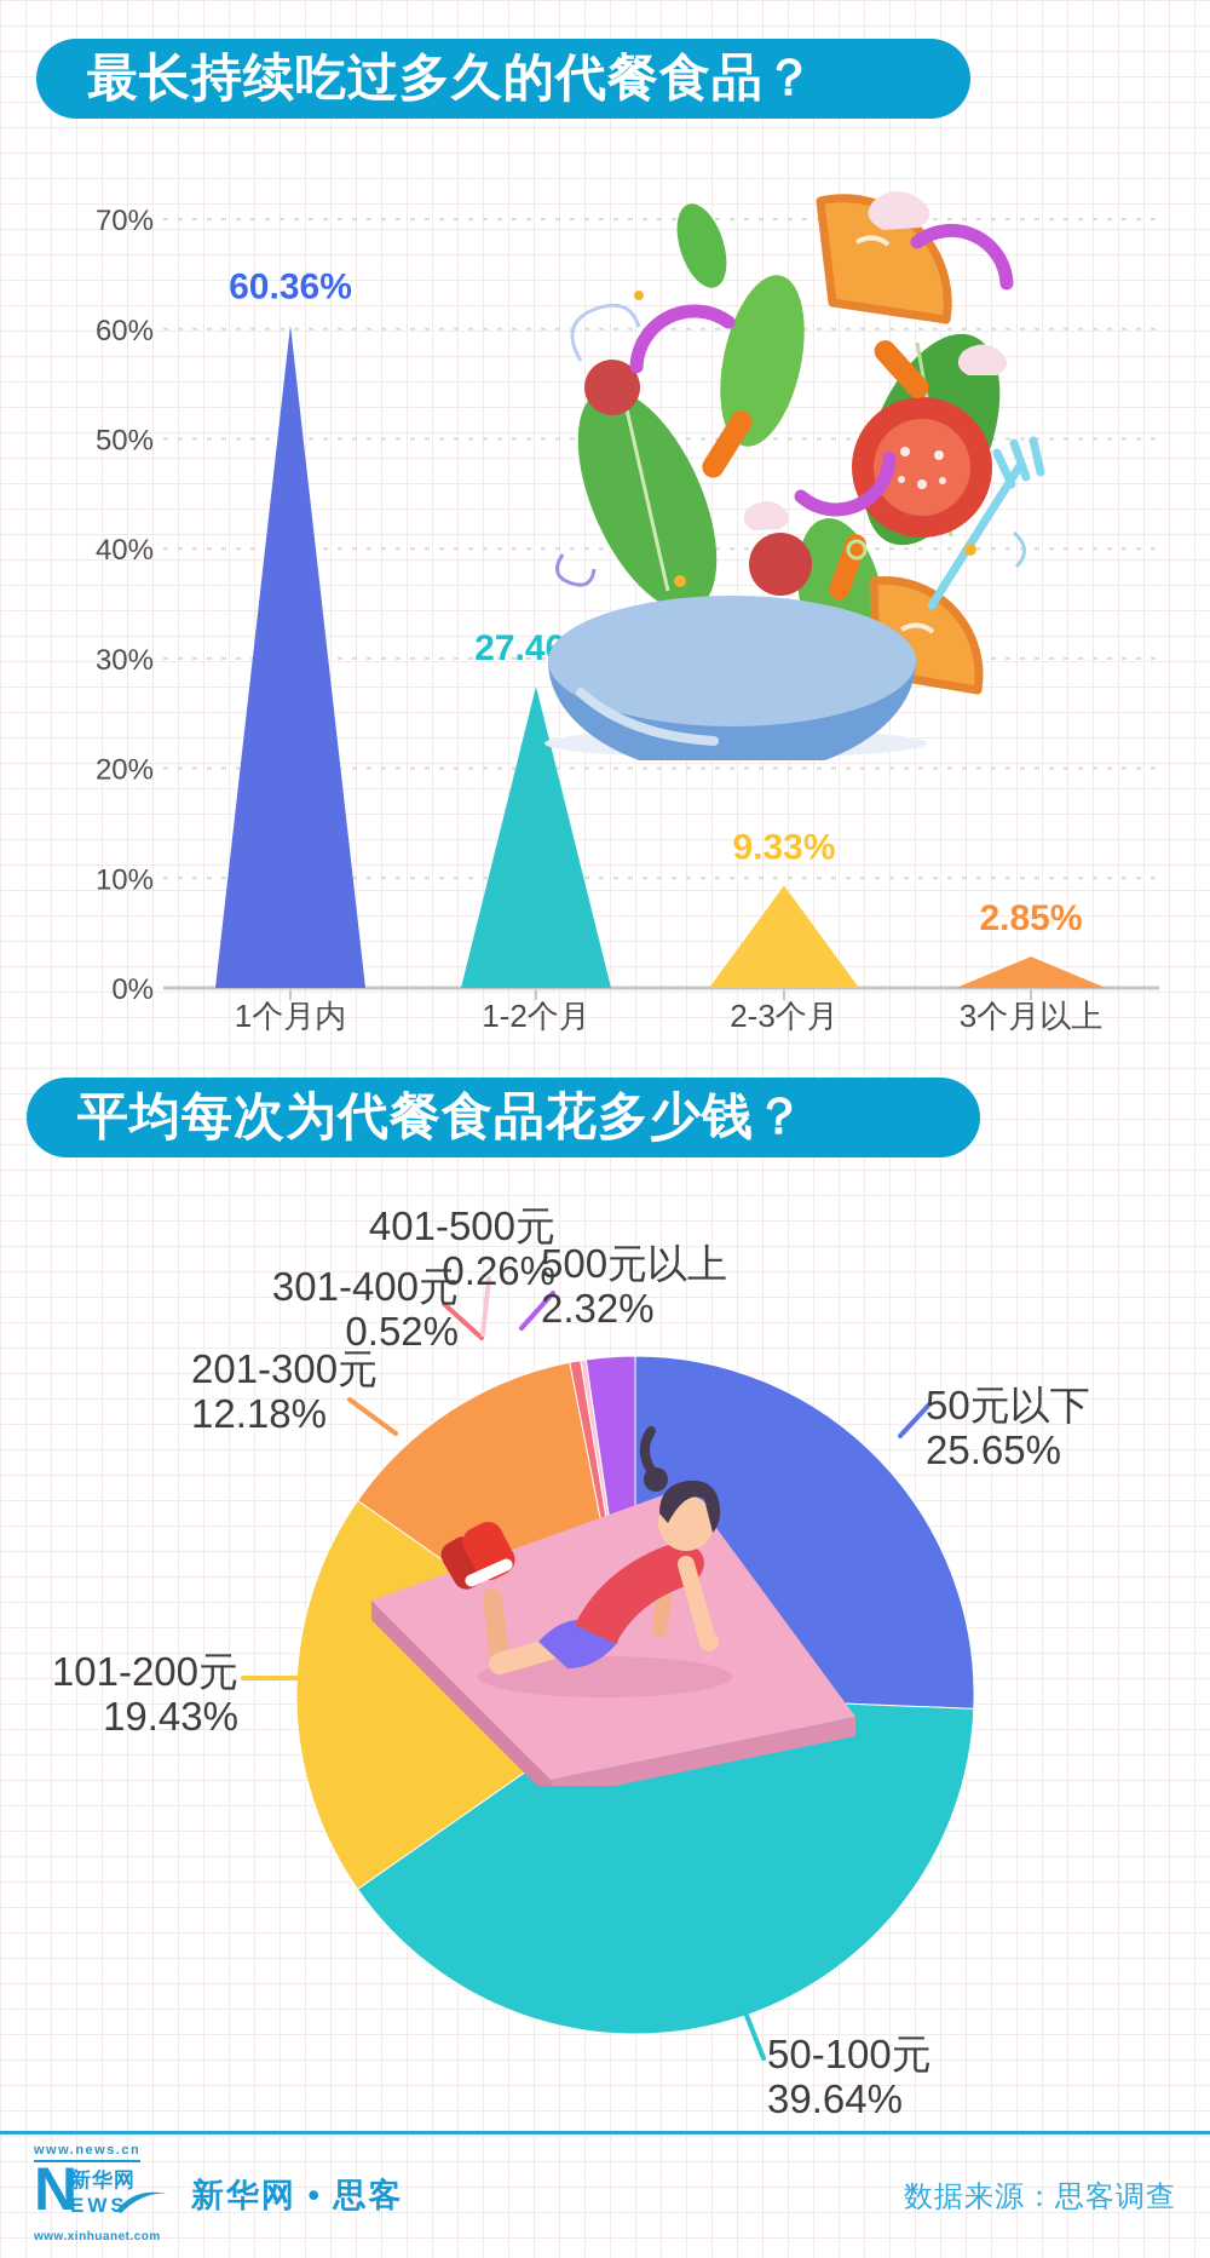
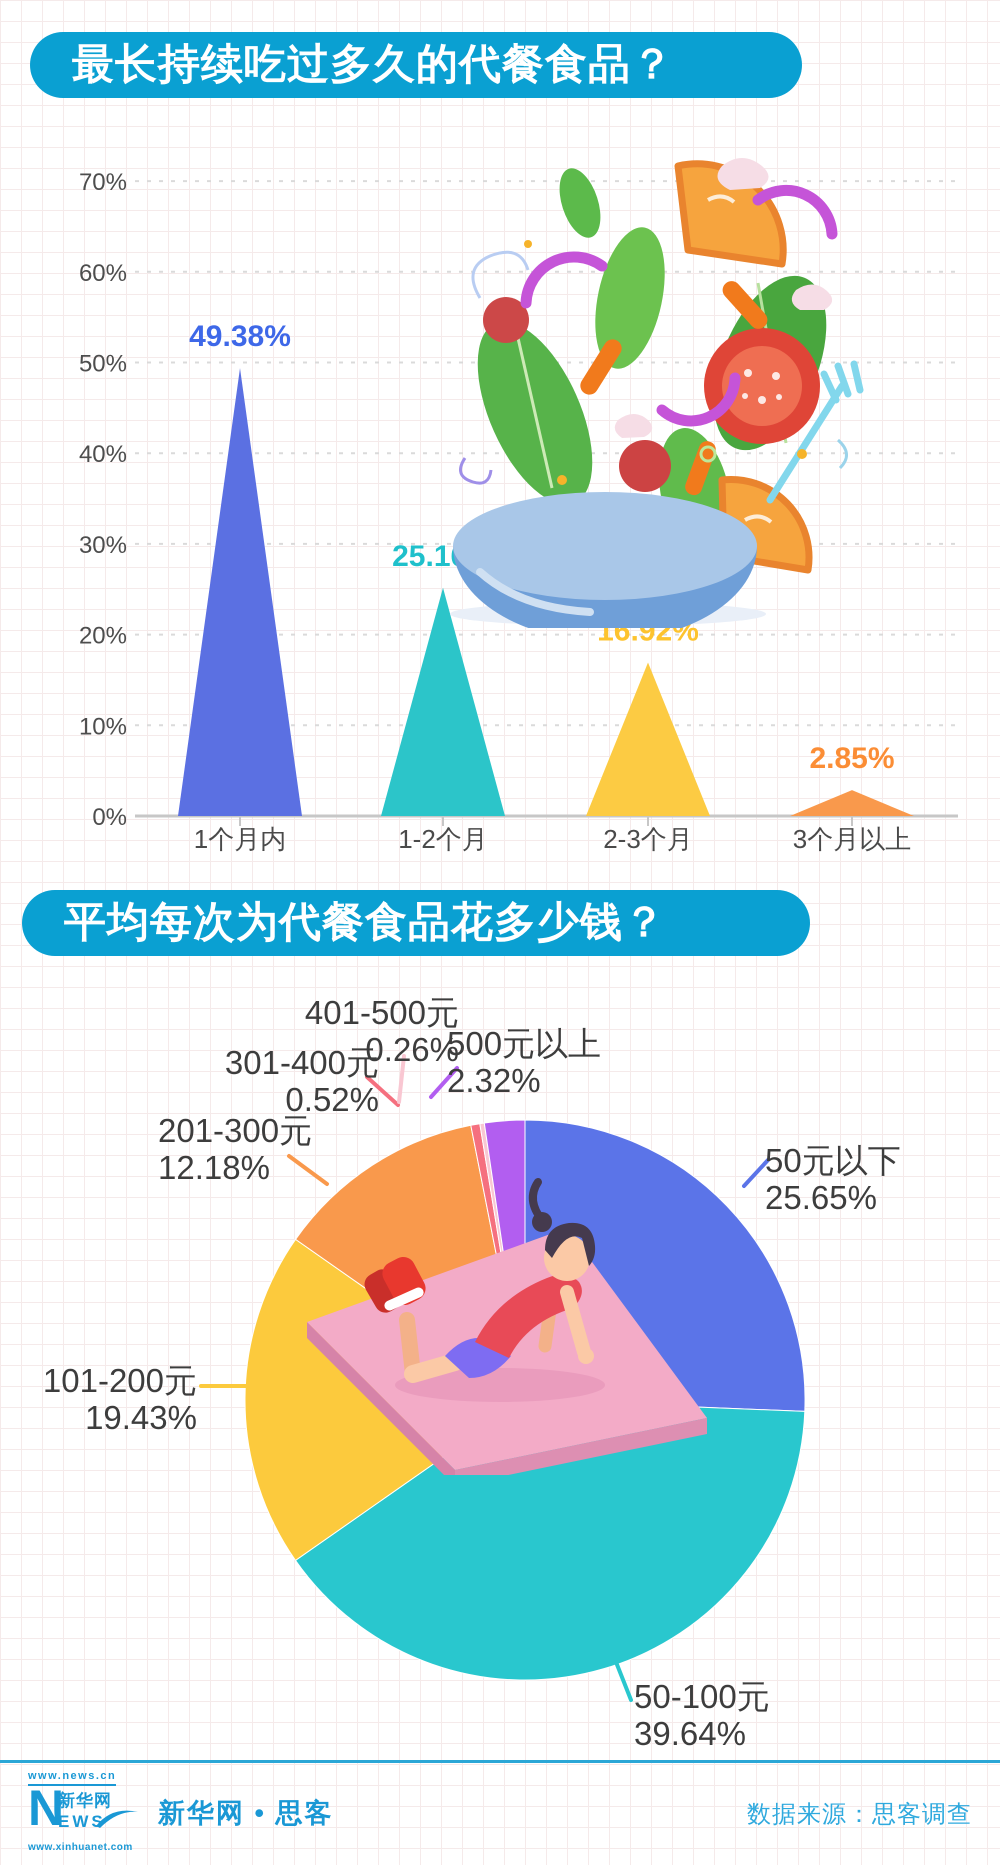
最长持续吃过多久的代餐食品？/1个月内: 60.36% -> 49.38%
最长持续吃过多久的代餐食品？/1-2个月: 27.46% -> 25.16%
最长持续吃过多久的代餐食品？/2-3个月: 9.33% -> 16.92%
